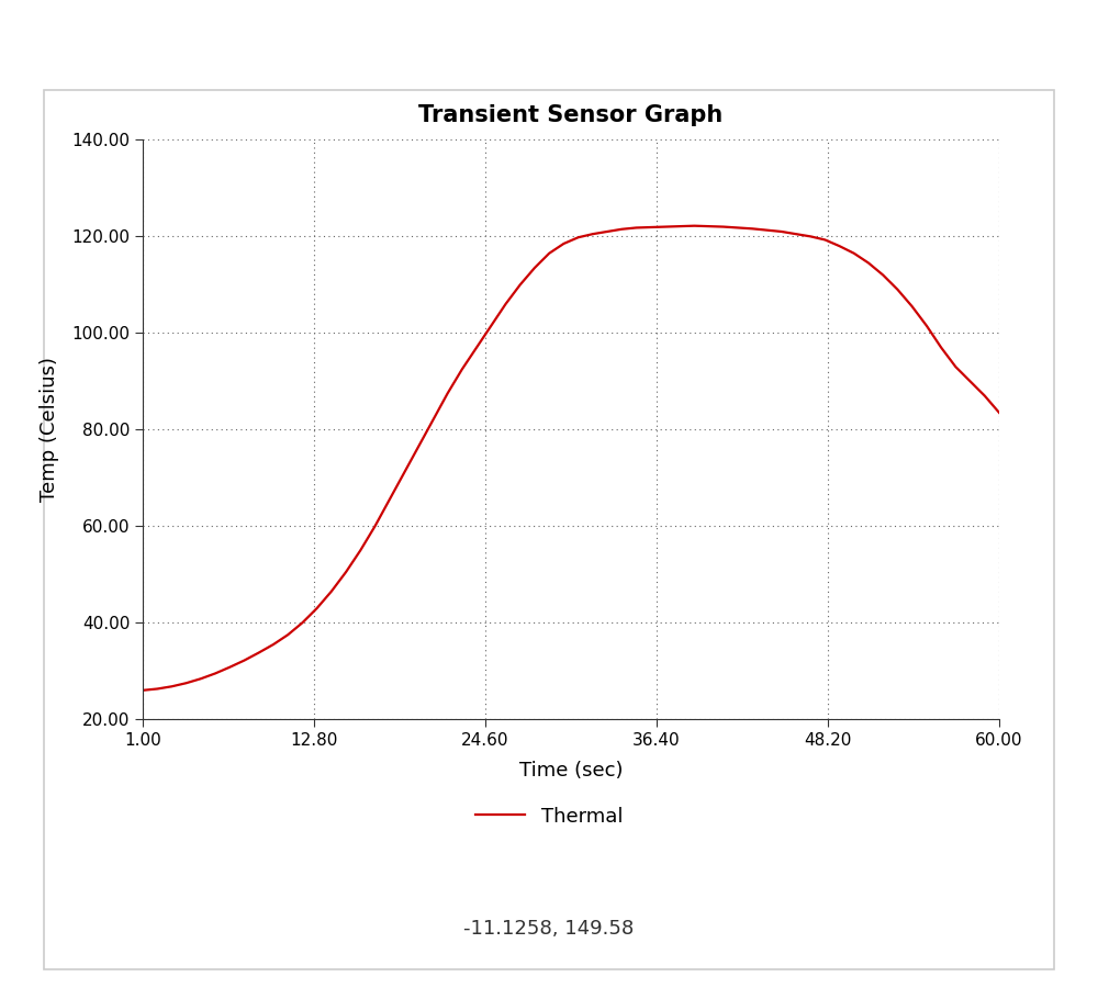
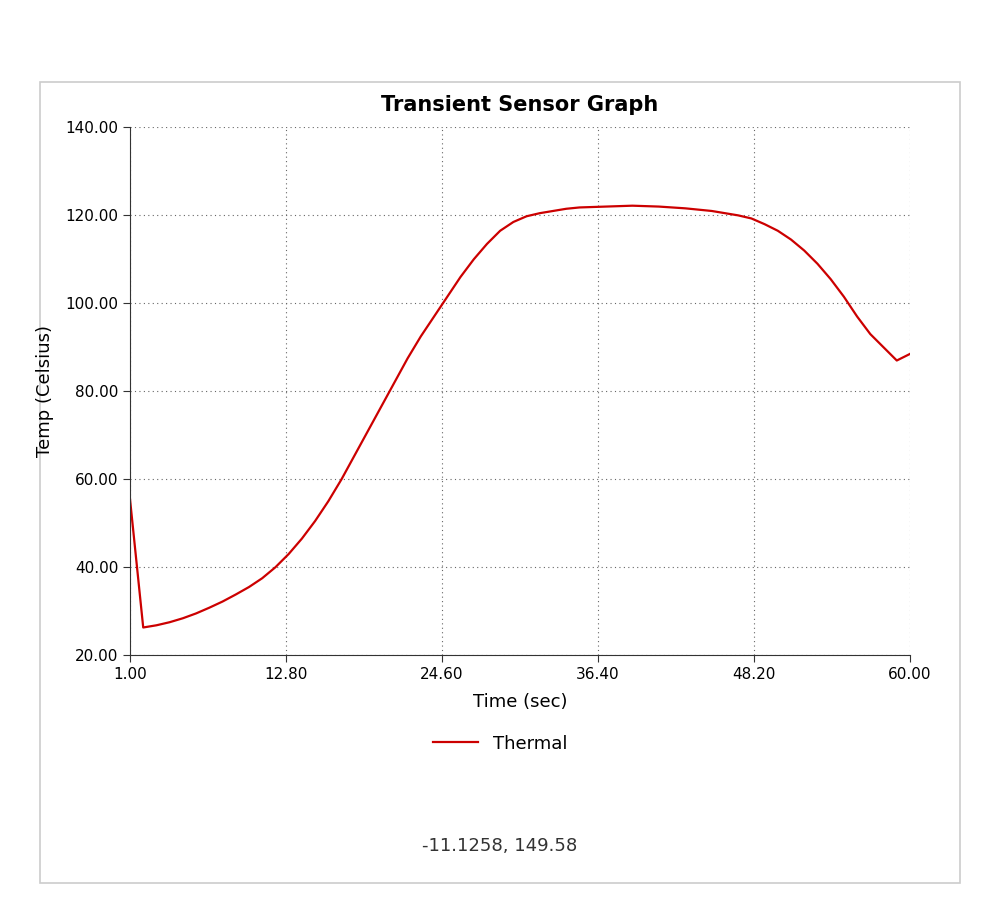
1.00: 26.0 -> 55.5
60.00: 83.5 -> 88.5
